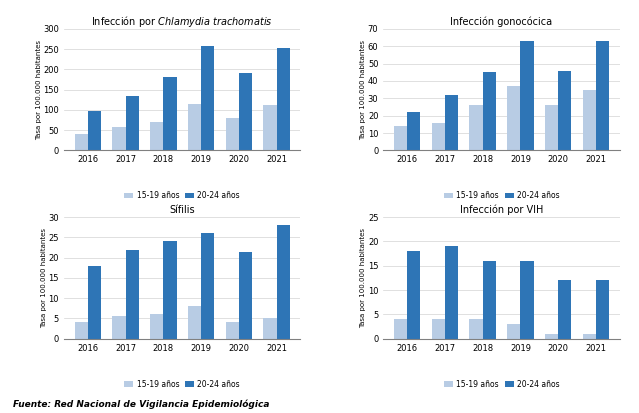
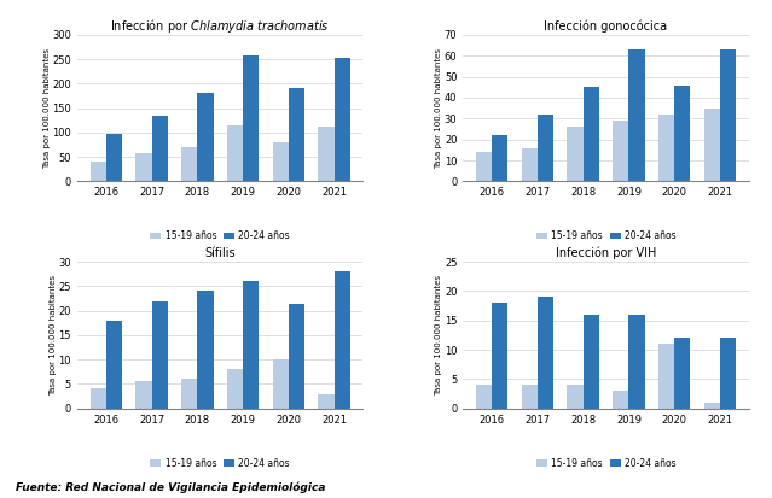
Infección gonocócica/15-19 años/2019: 37 -> 29
Infección gonocócica/15-19 años/2020: 26 -> 32
Sífilis/15-19 años/2020: 4.0 -> 10.0
Sífilis/15-19 años/2021: 5.0 -> 3.0
Infección por VIH/15-19 años/2020: 1 -> 11
